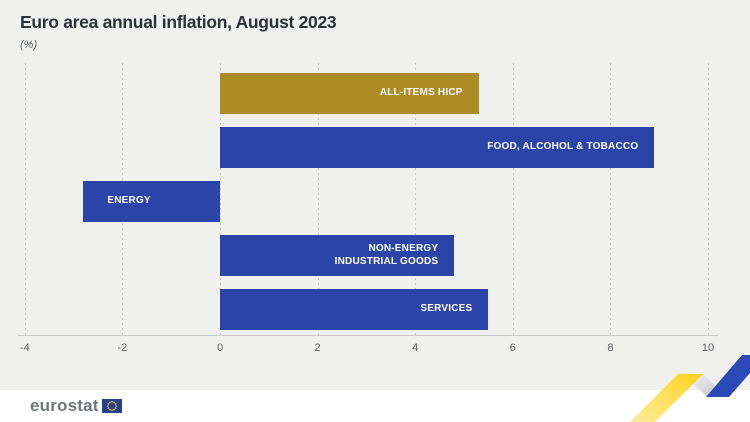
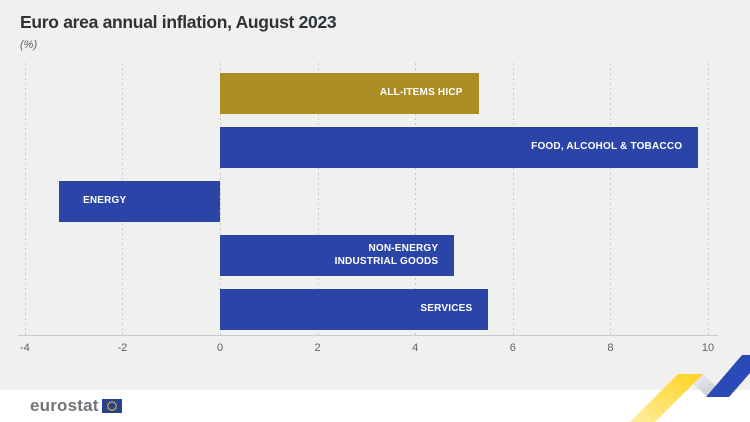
FOOD, ALCOHOL & TOBACCO: 8.9 -> 9.8
ENERGY: -2.8 -> -3.3
